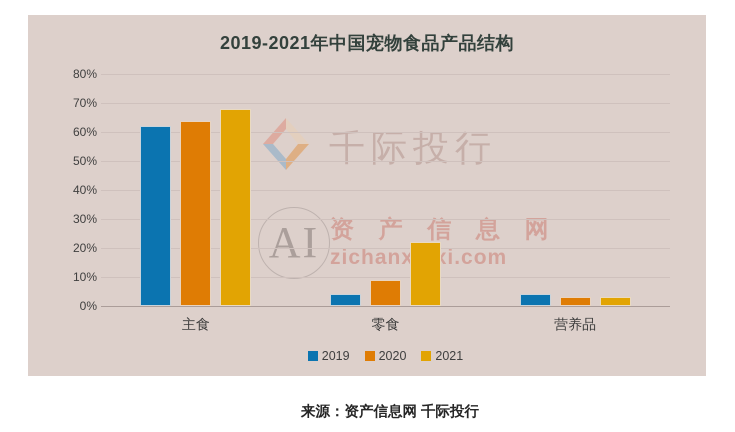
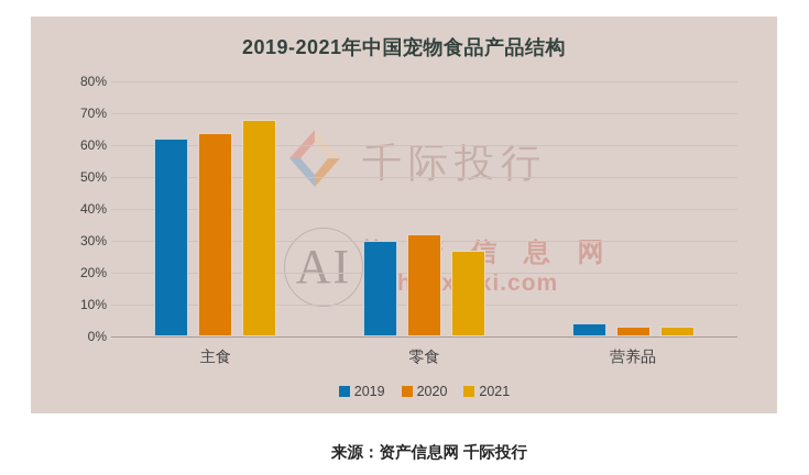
2019/零食: 4% -> 30%
2020/零食: 9% -> 32%
2021/零食: 22% -> 27%
